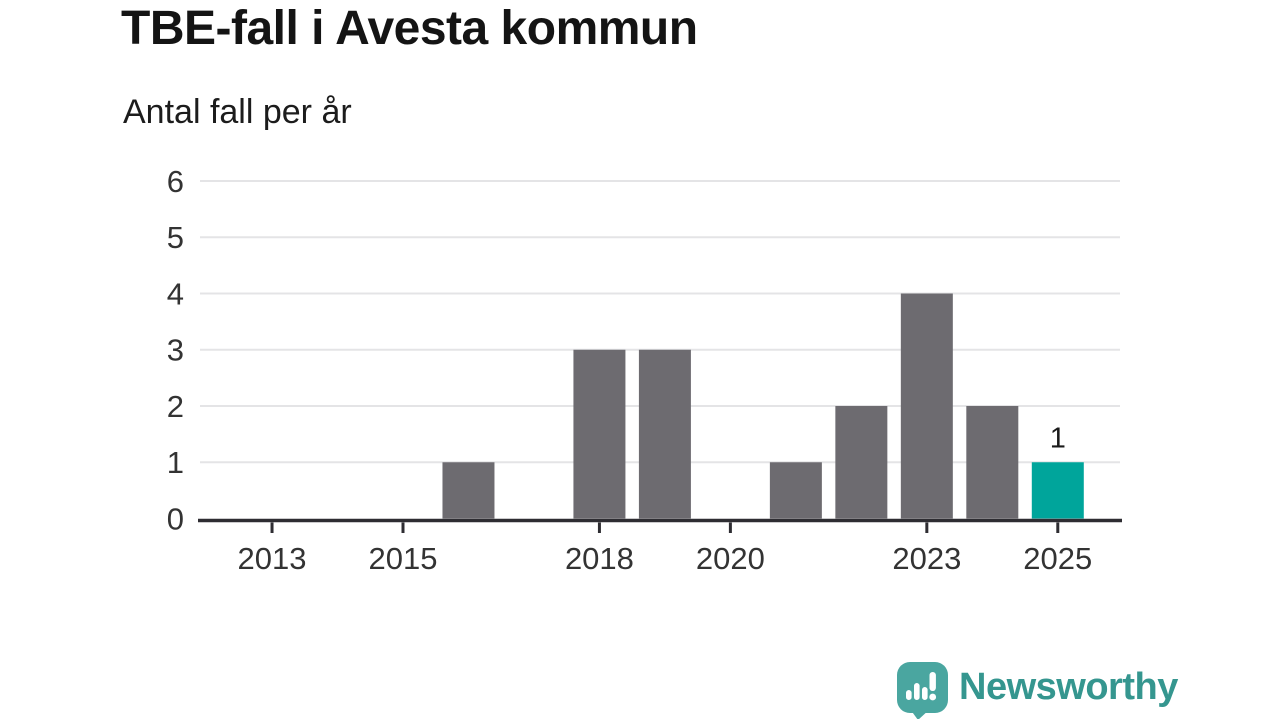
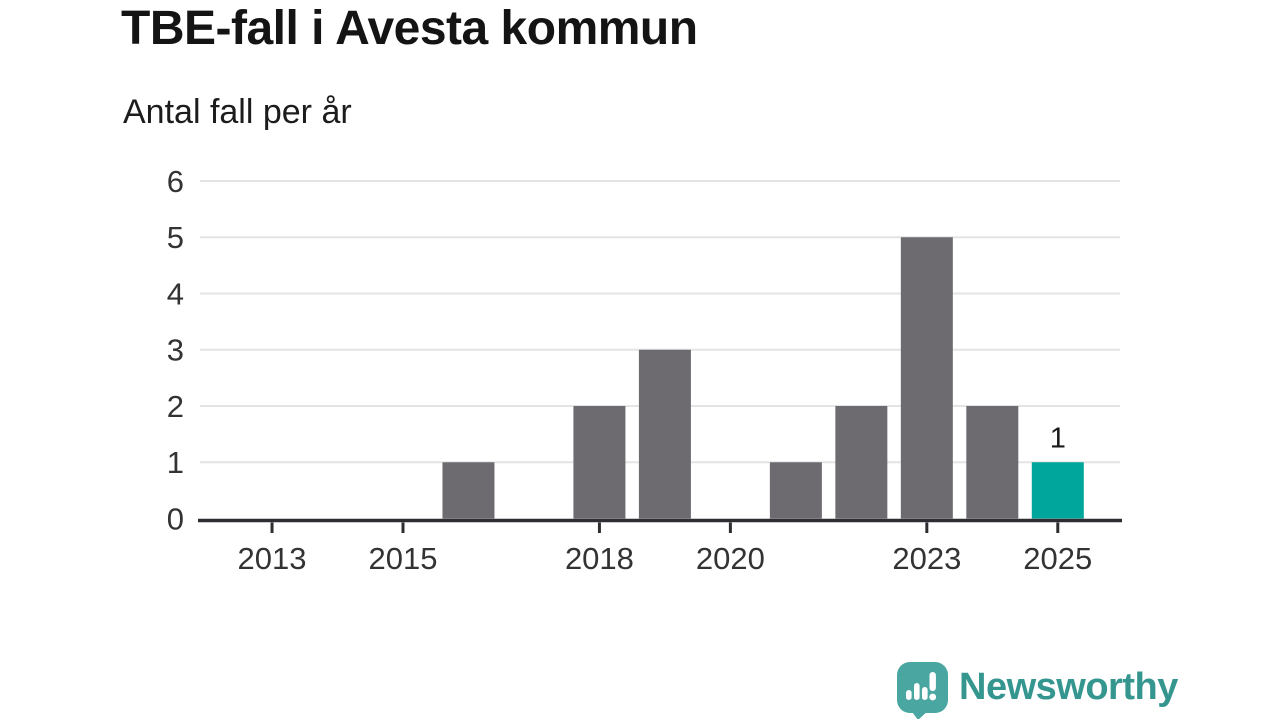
2018: 3 -> 2
2023: 4 -> 5
